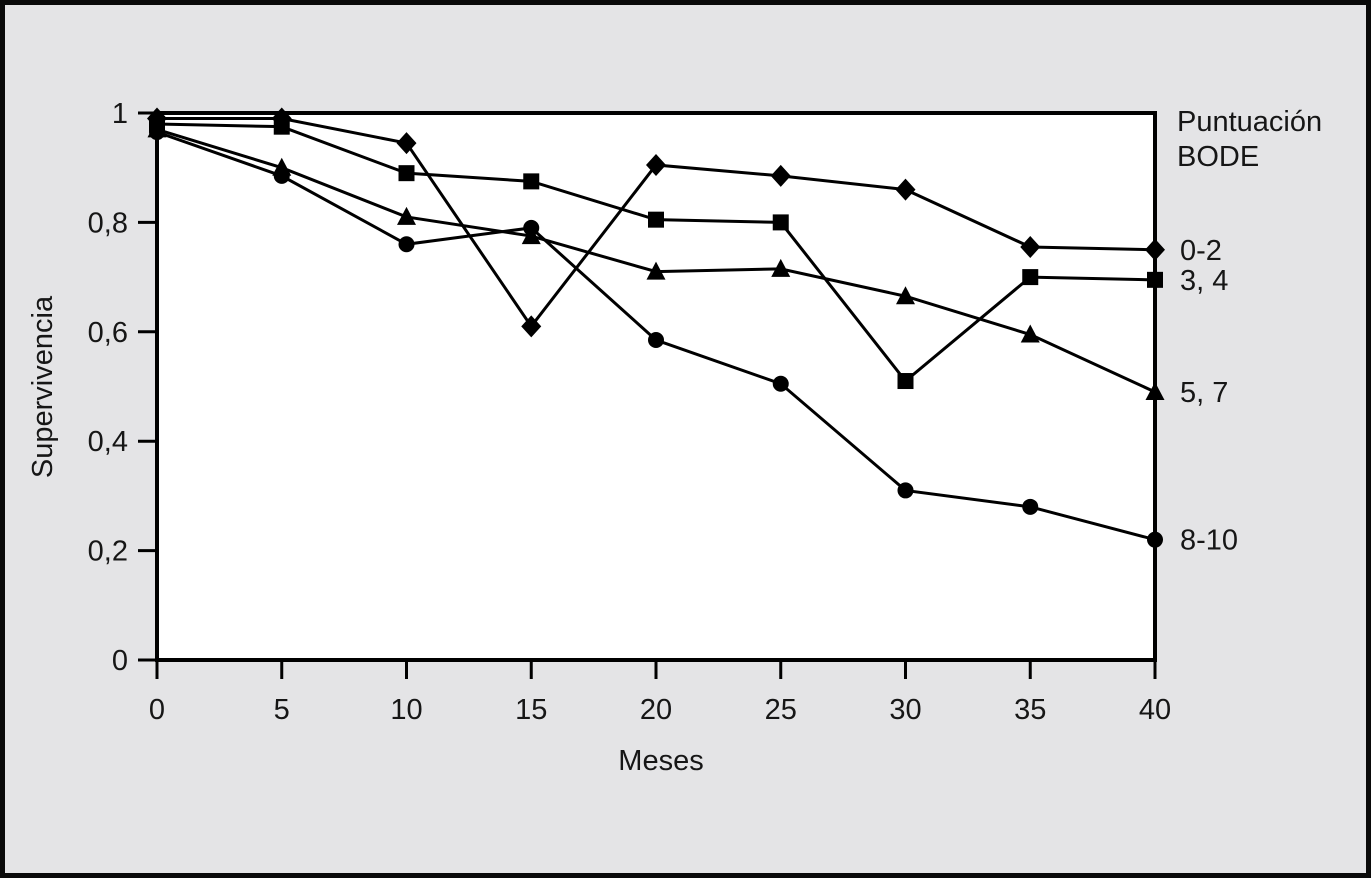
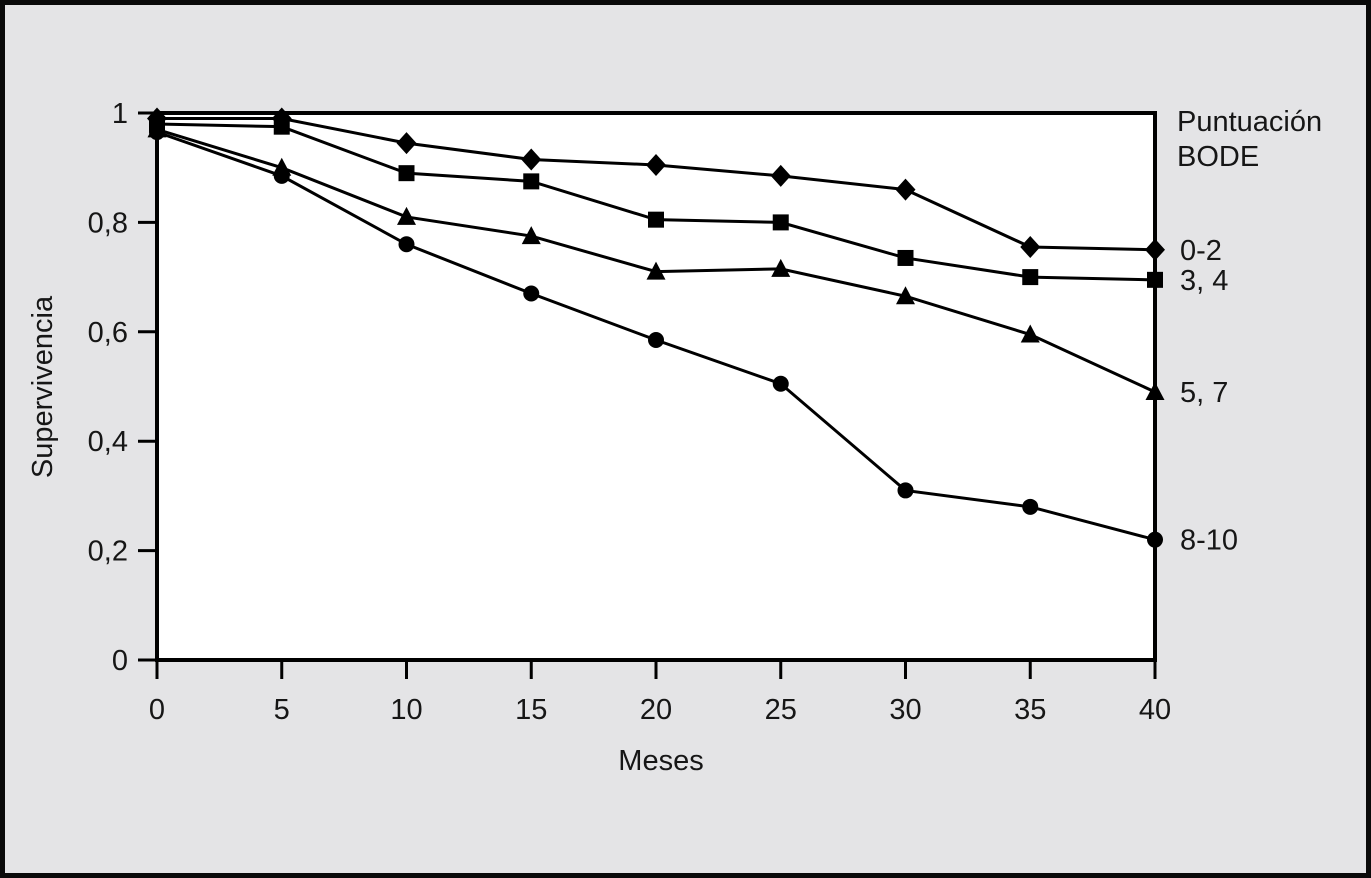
0-2/15: 0,61 -> 0,92
8-10/15: 0,79 -> 0,67
3, 4/30: 0,51 -> 0,73
